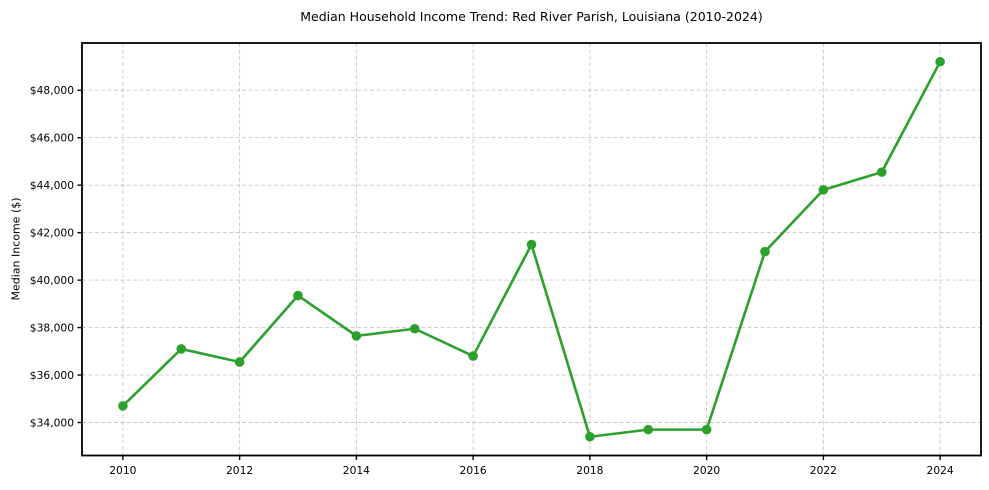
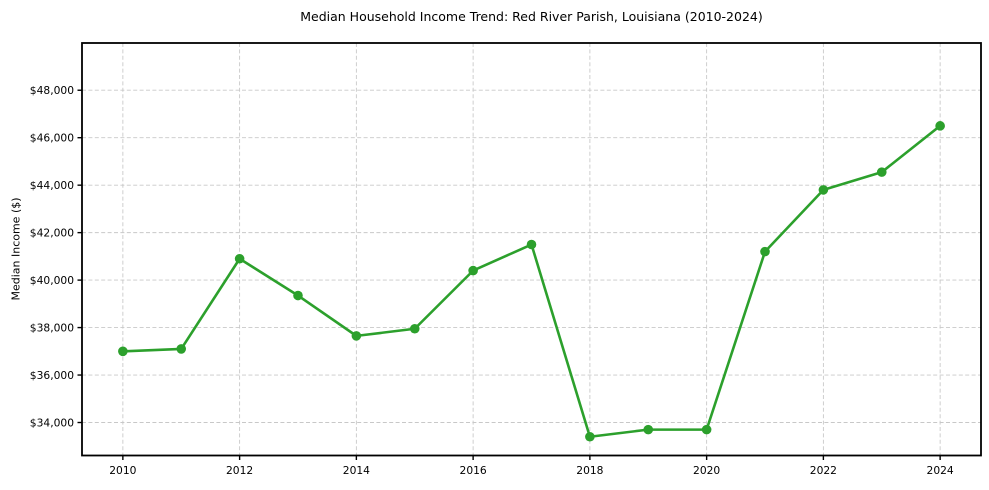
2010: $34700 -> $37000
2012: $36600 -> $40900
2016: $36800 -> $40400
2024: $49200 -> $46500
